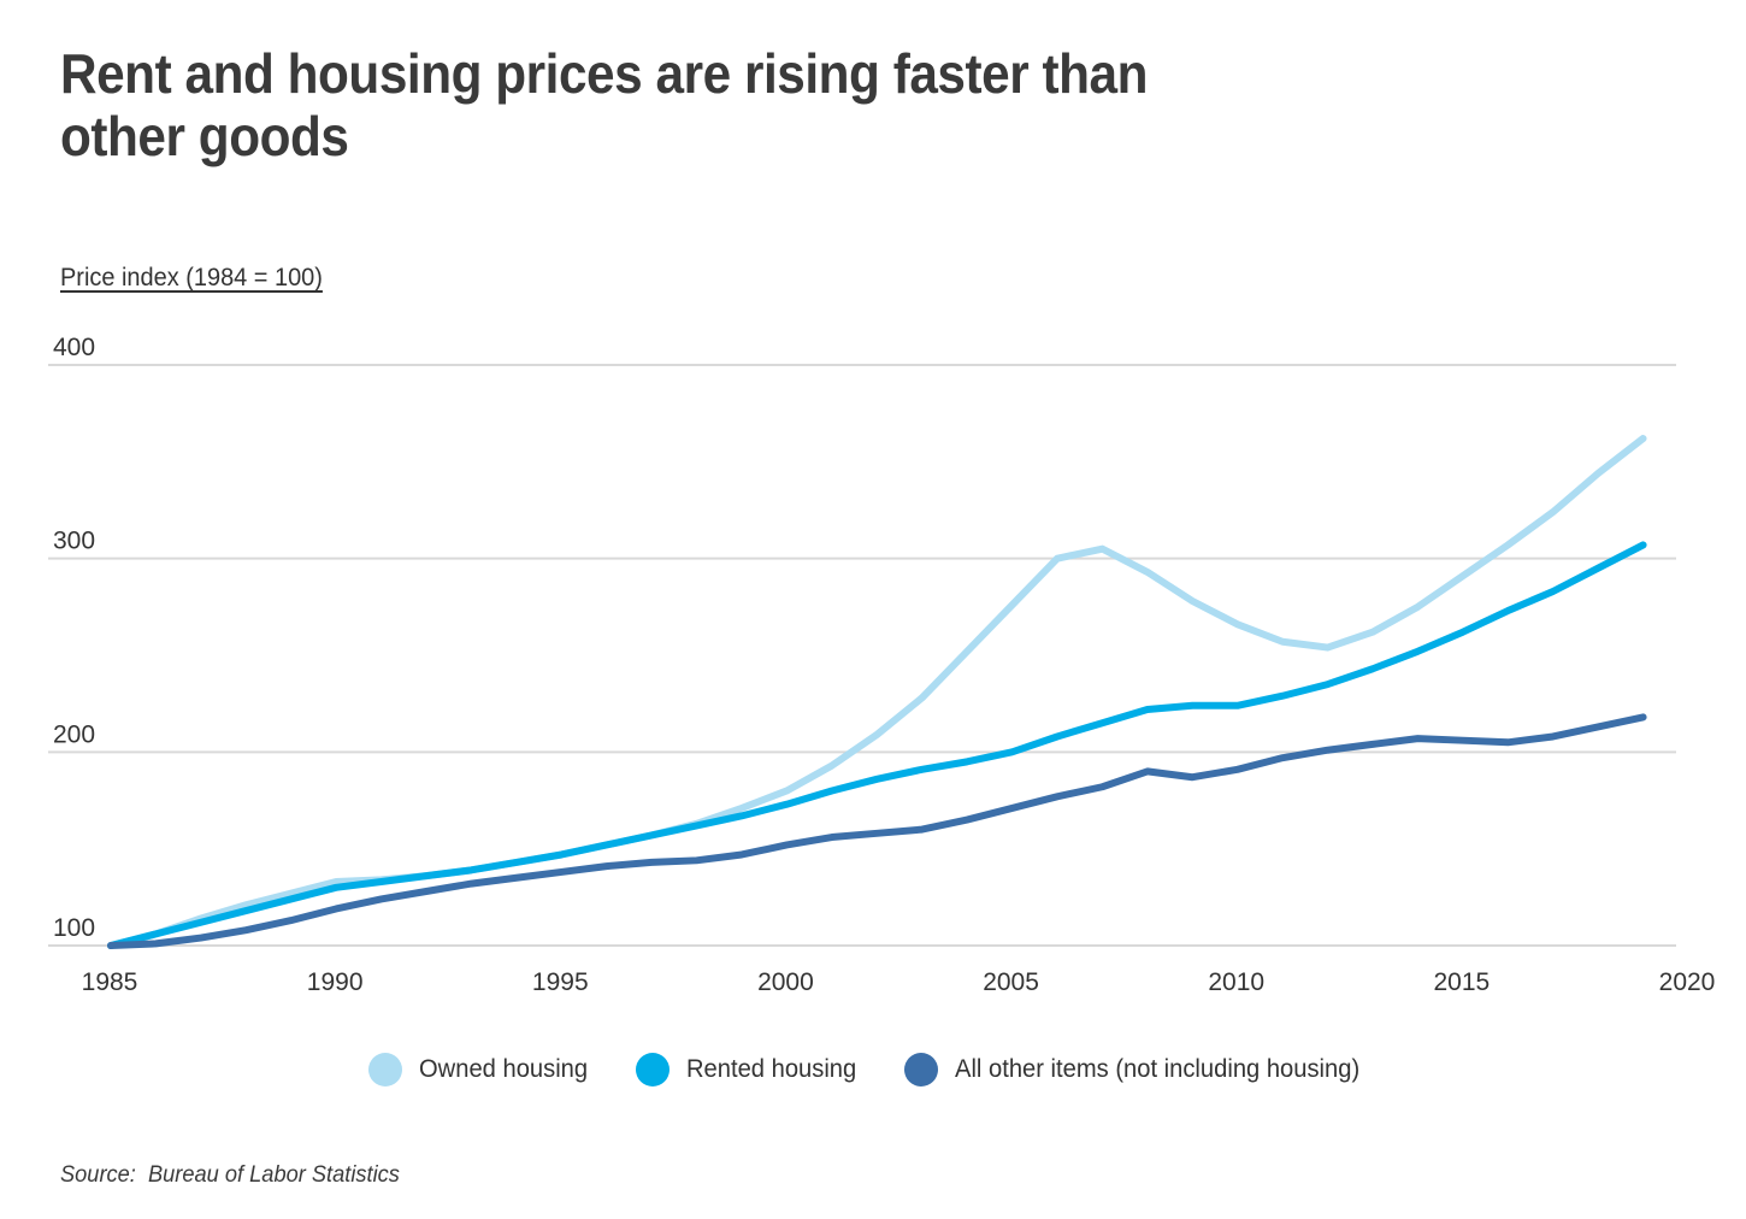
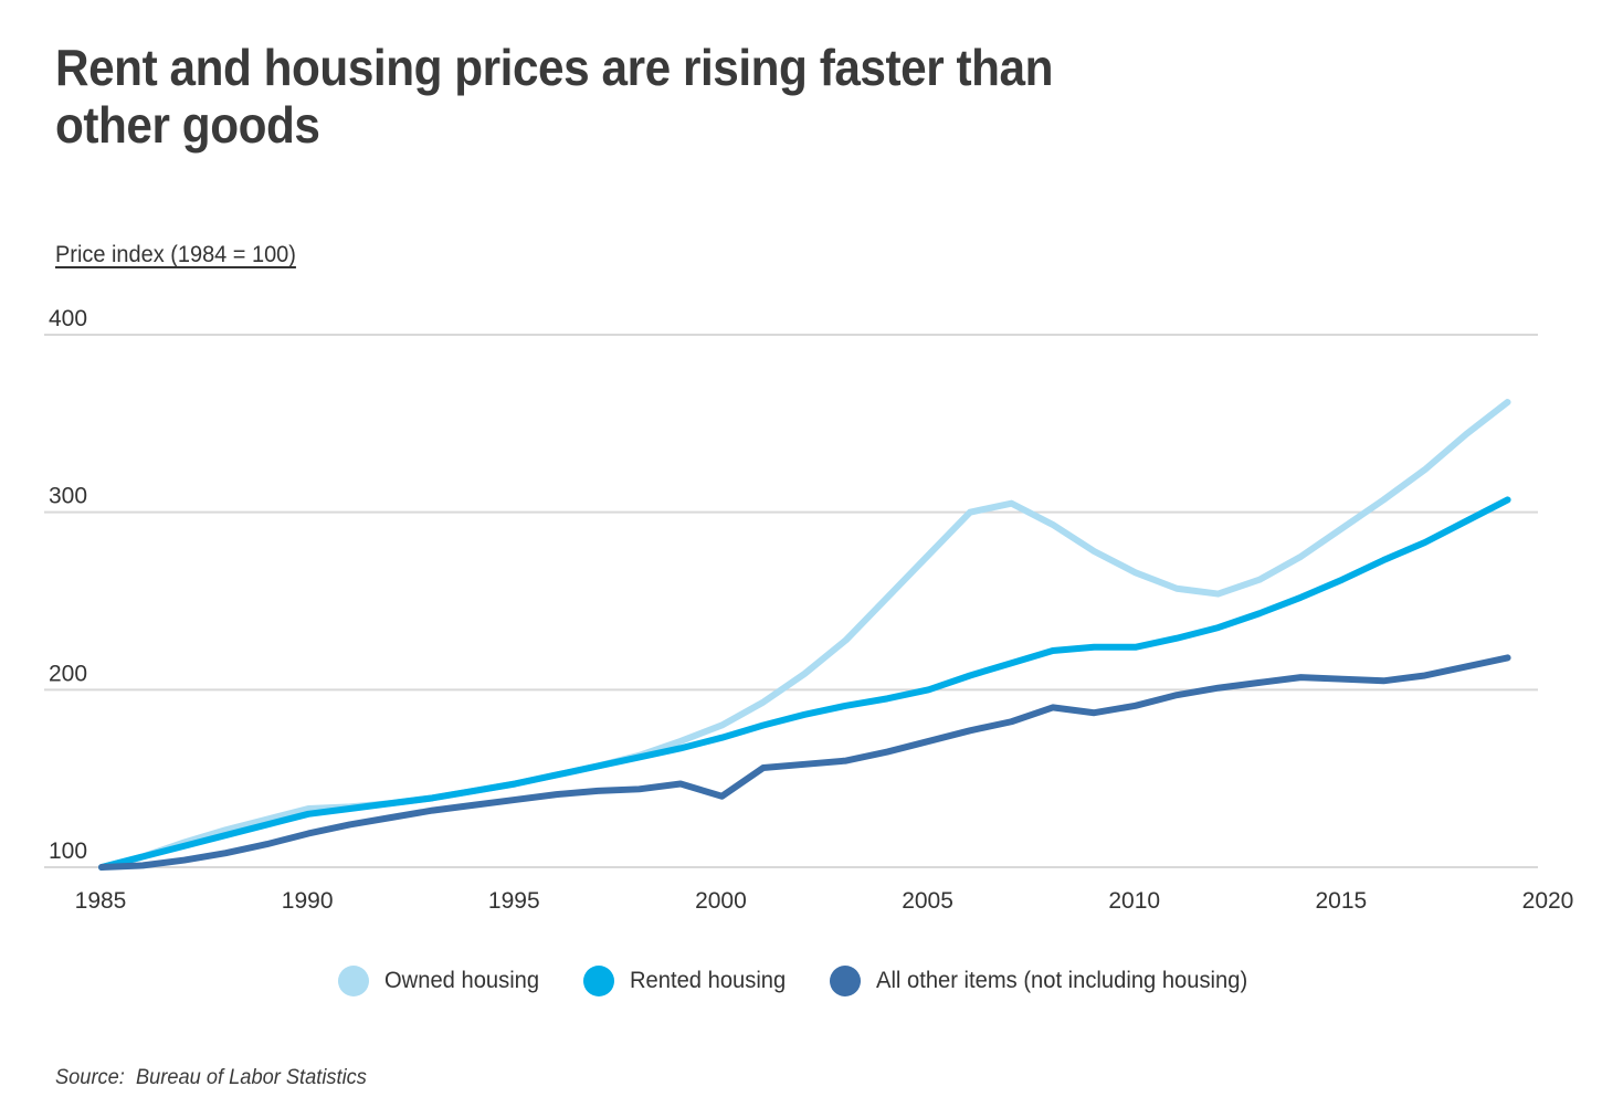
All other items (not including housing)/2000: 152 -> 140
